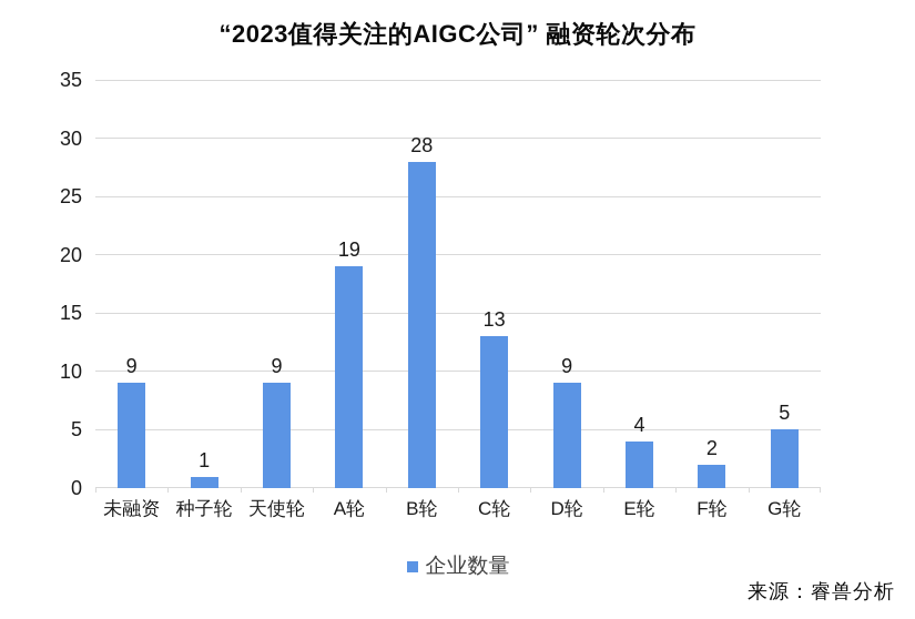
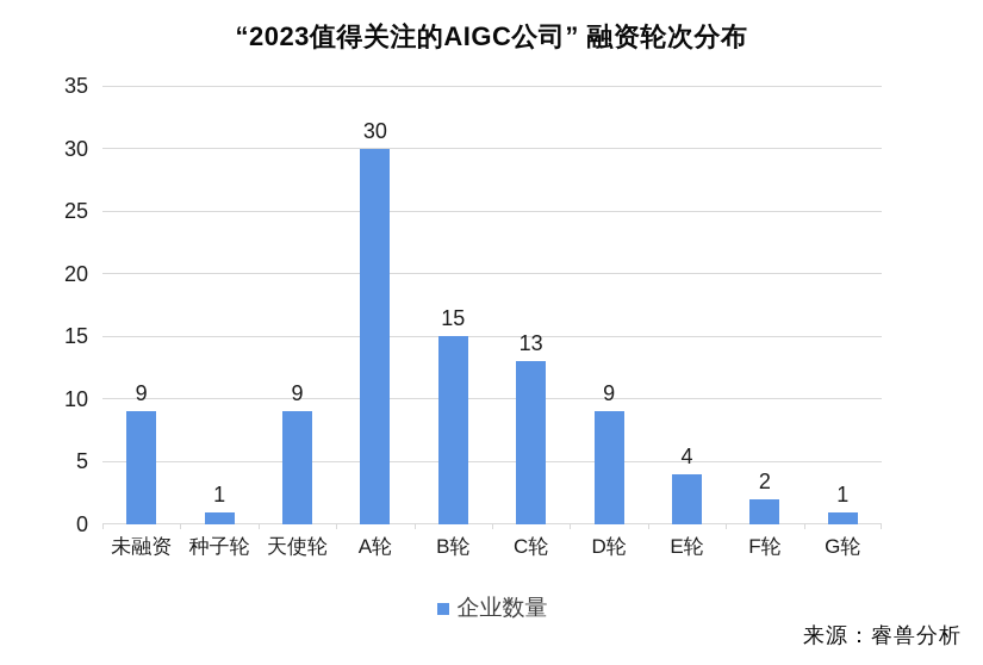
A轮: 19 -> 30
B轮: 28 -> 15
G轮: 5 -> 1
